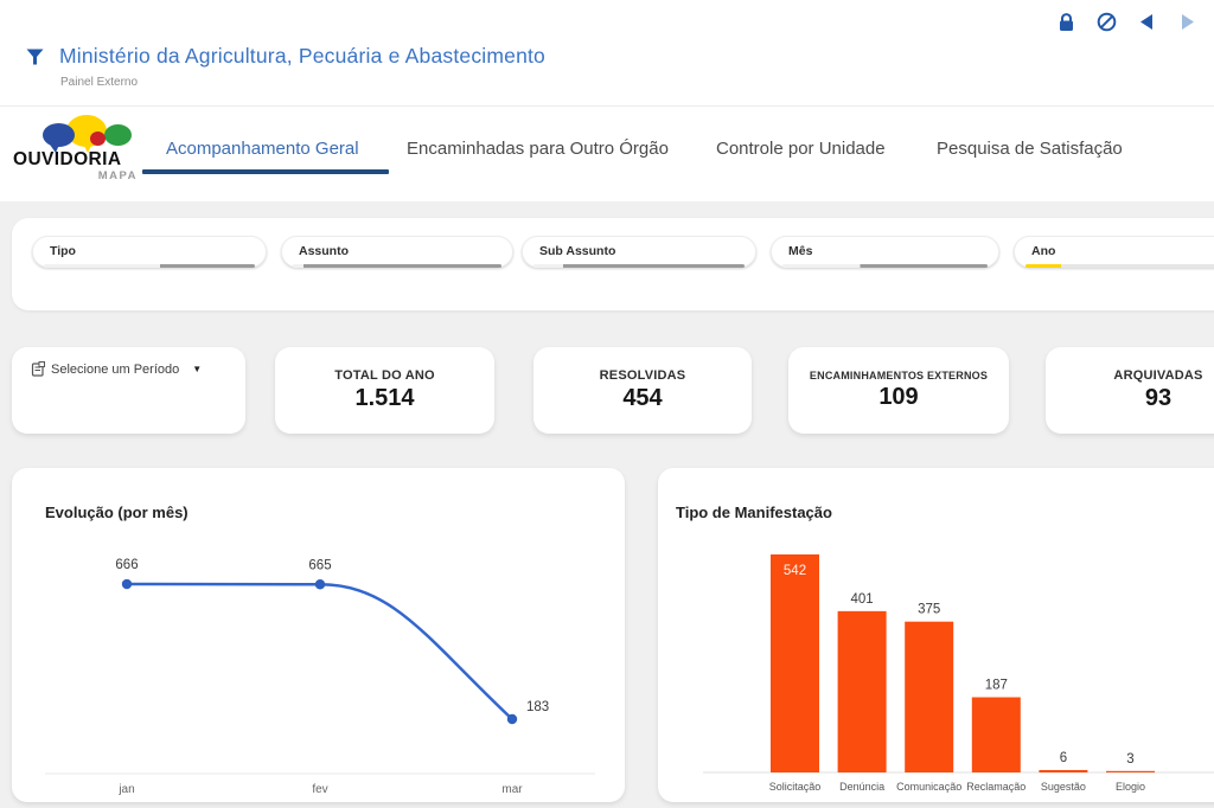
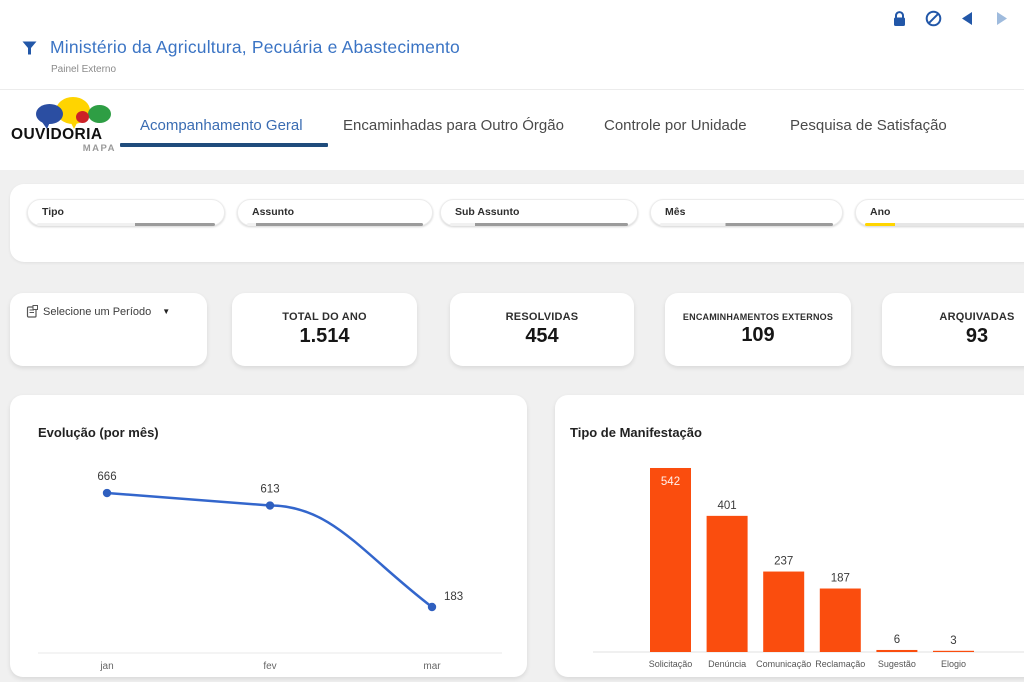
Evolução (por mês)/fev: 665 -> 613
Tipo de Manifestação/Comunicação: 375 -> 237
